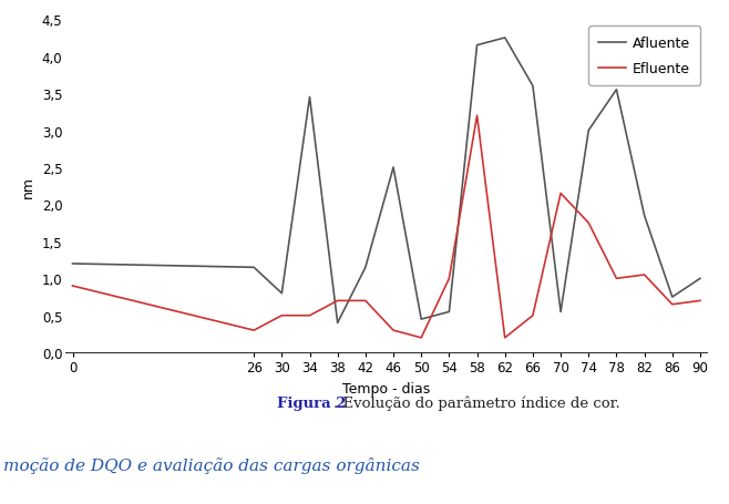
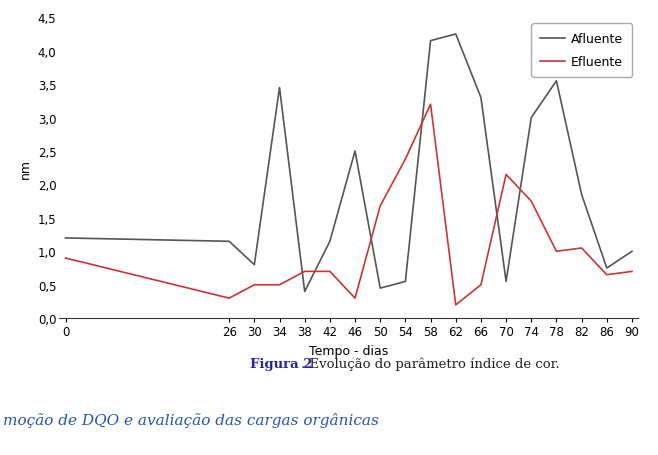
Efluente/50: 0,20 -> 1,68
Efluente/54: 1,00 -> 2,38
Afluente/66: 3,60 -> 3,30
